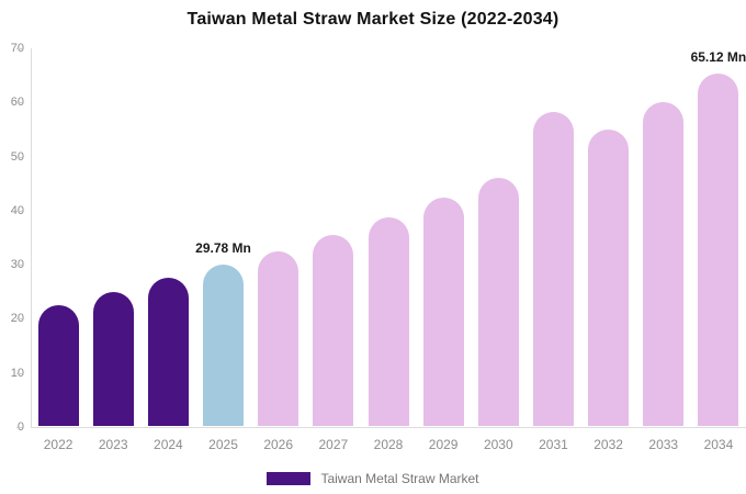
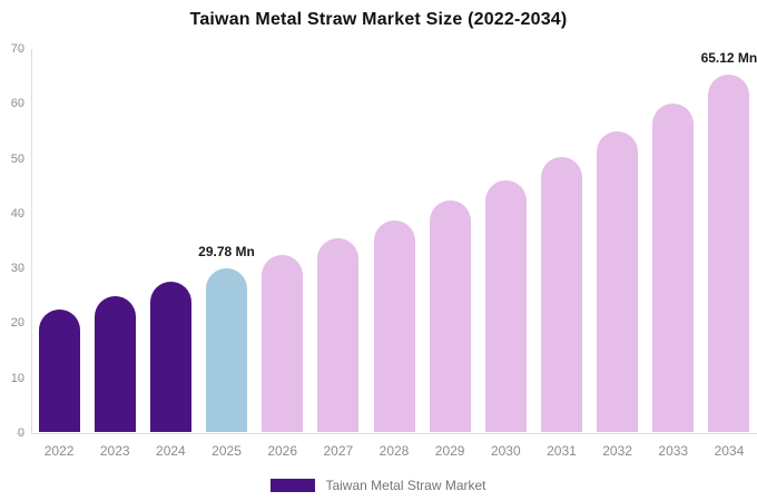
2031: 58 -> 50
